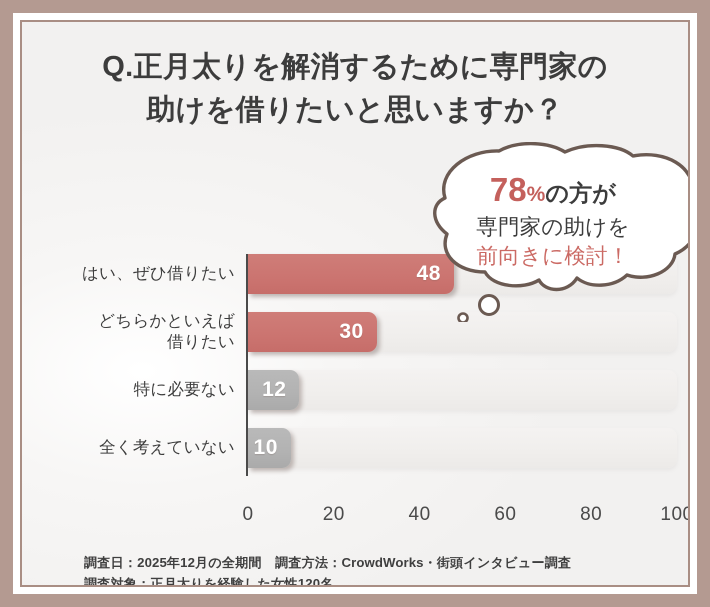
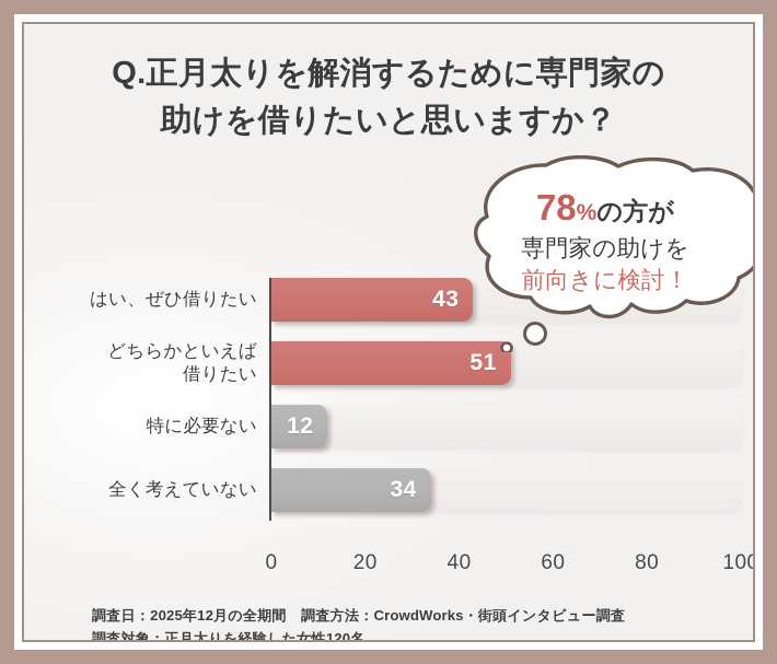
はい、ぜひ借りたい: 48 -> 43
どちらかといえば 借りたい: 30 -> 51
全く考えていない: 10 -> 34
